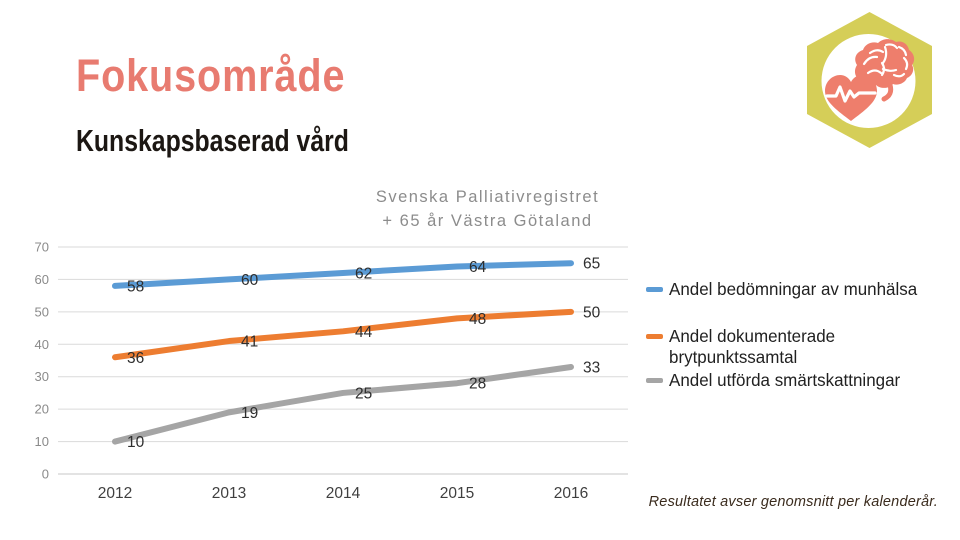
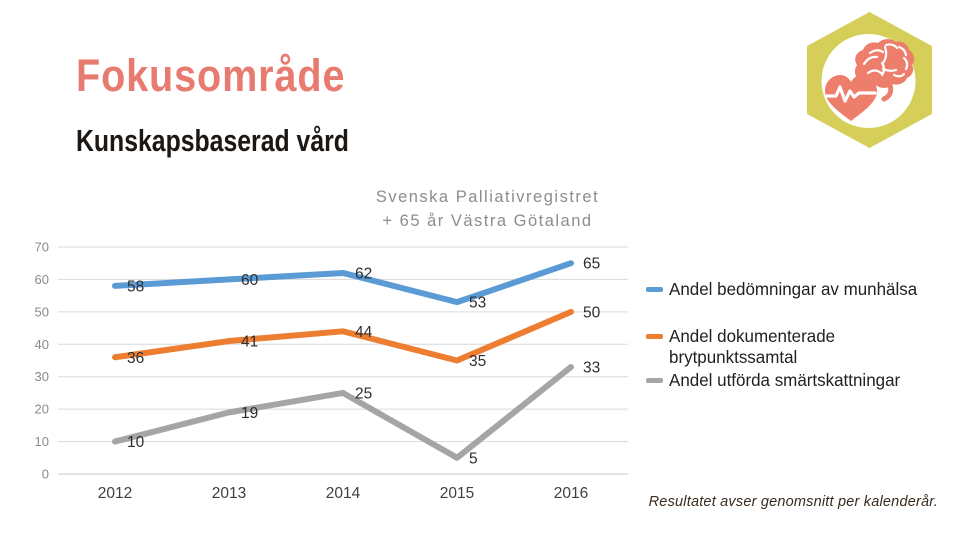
Andel bedömningar av munhälsa/2015: 64 -> 53
Andel dokumenterade brytpunktssamtal/2015: 48 -> 35
Andel utförda smärtskattningar/2015: 28 -> 5
